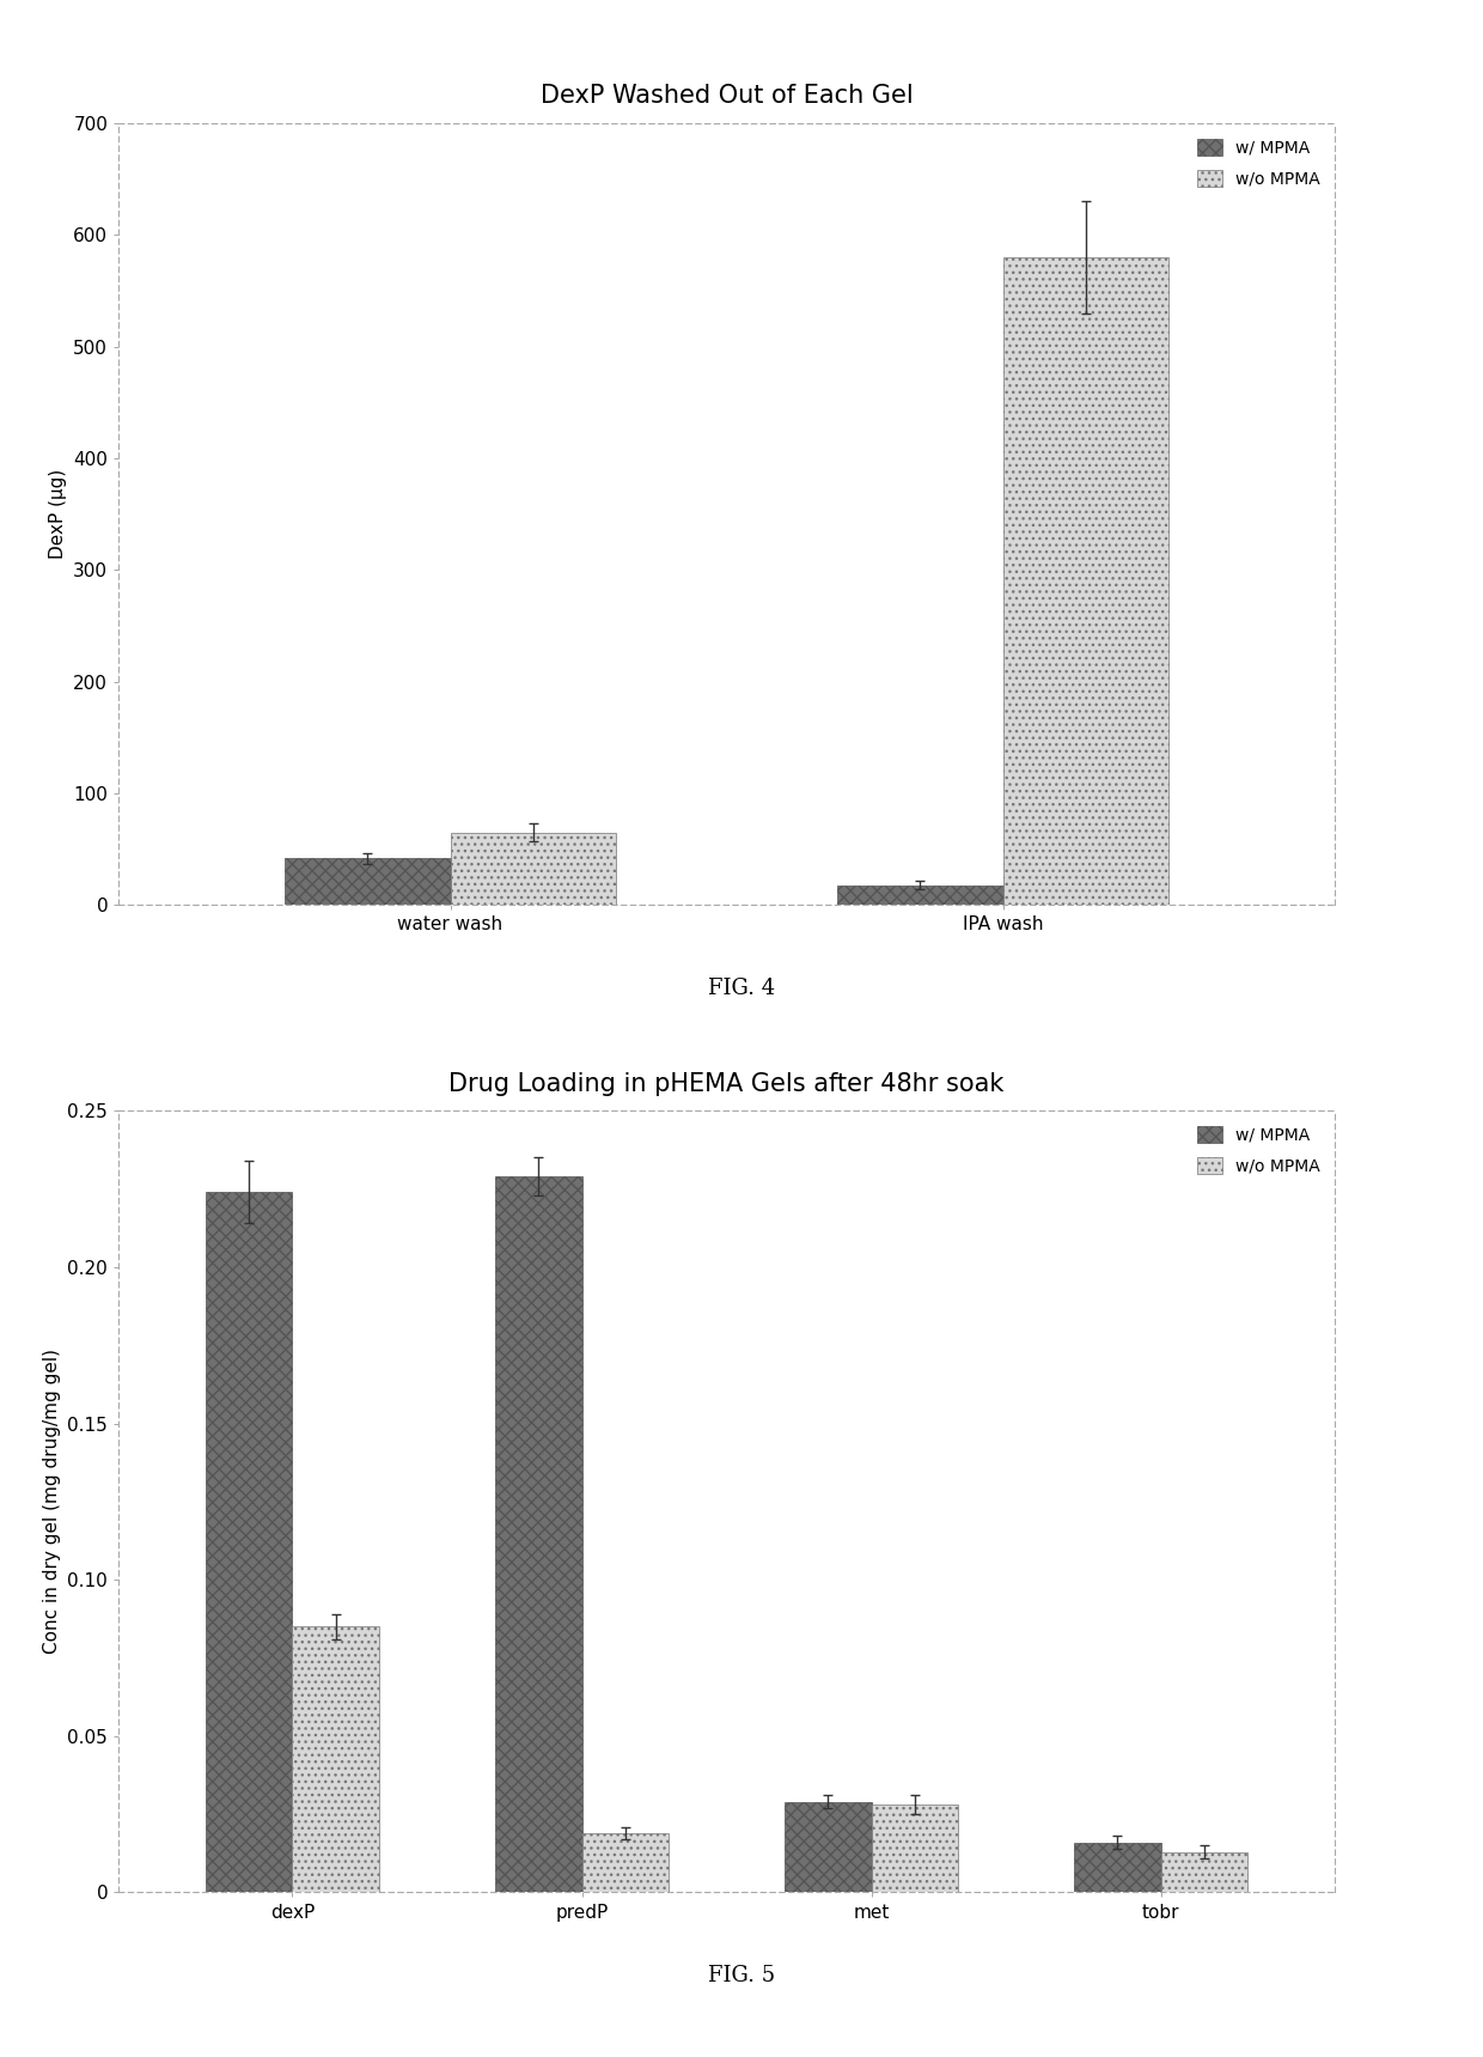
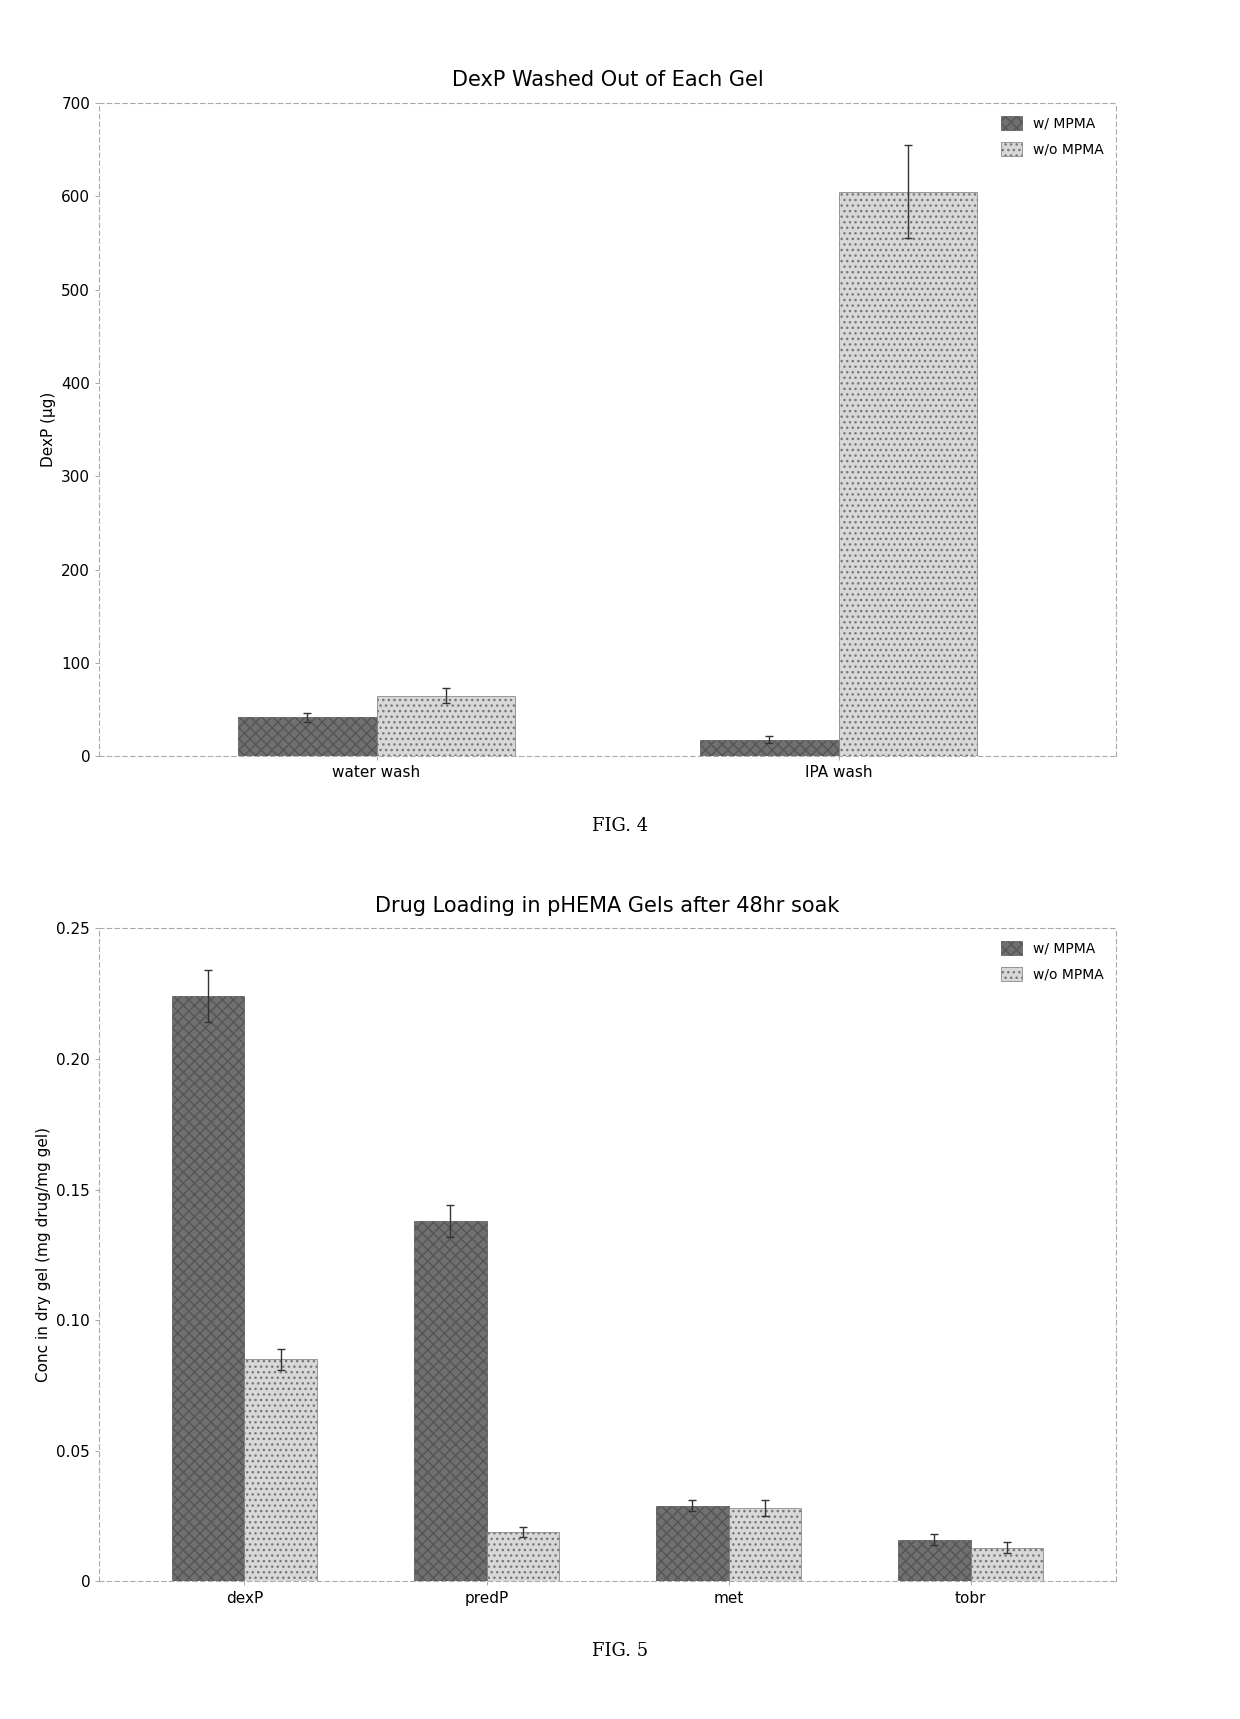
DexP Washed Out of Each Gel/w/o MPMA/IPA wash: 580 -> 605
Drug Loading in pHEMA Gels after 48hr soak/w/ MPMA/predP: 0.229 -> 0.138
